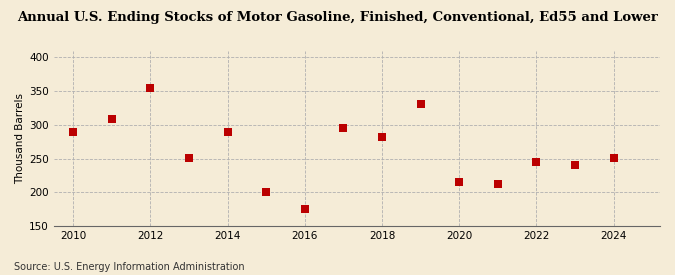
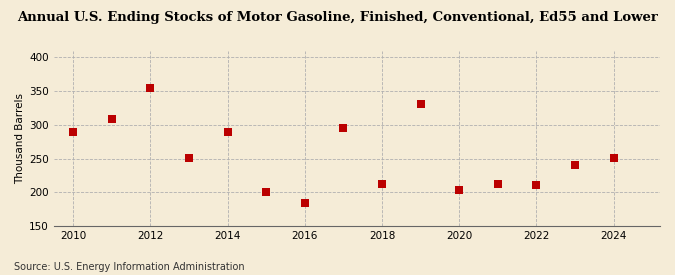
2016: 175 -> 184
2018: 282 -> 212
2020: 215 -> 204
2022: 245 -> 210
